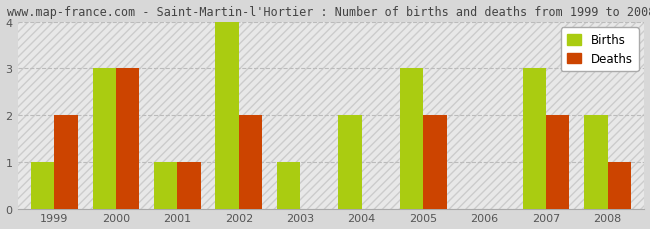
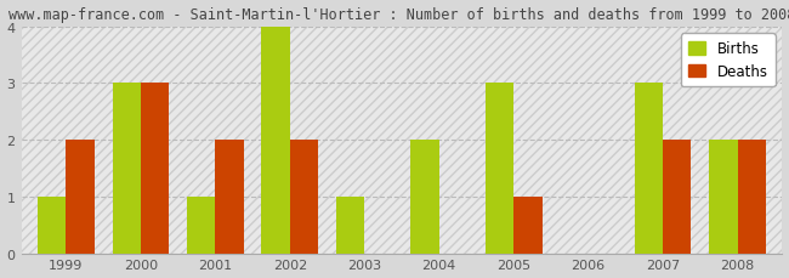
Deaths/2001: 1 -> 2
Deaths/2005: 2 -> 1
Deaths/2008: 1 -> 2
